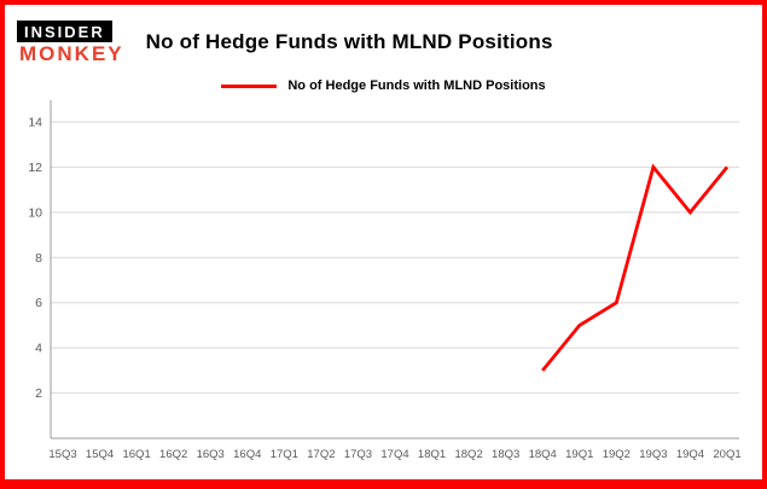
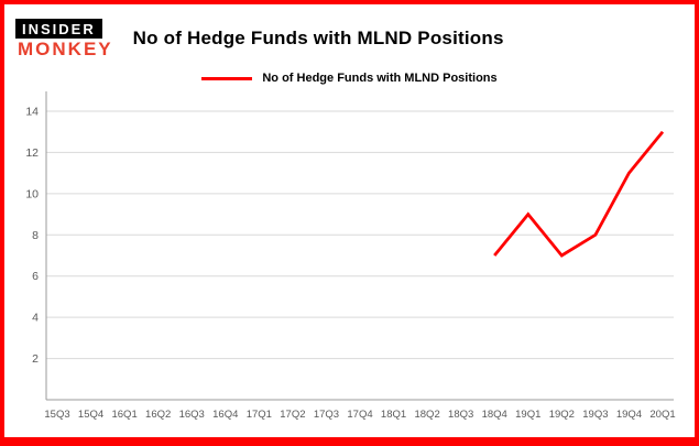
18Q4: 3 -> 7
19Q1: 5 -> 9
19Q2: 6 -> 7
19Q3: 12 -> 8
19Q4: 10 -> 11
20Q1: 12 -> 13
